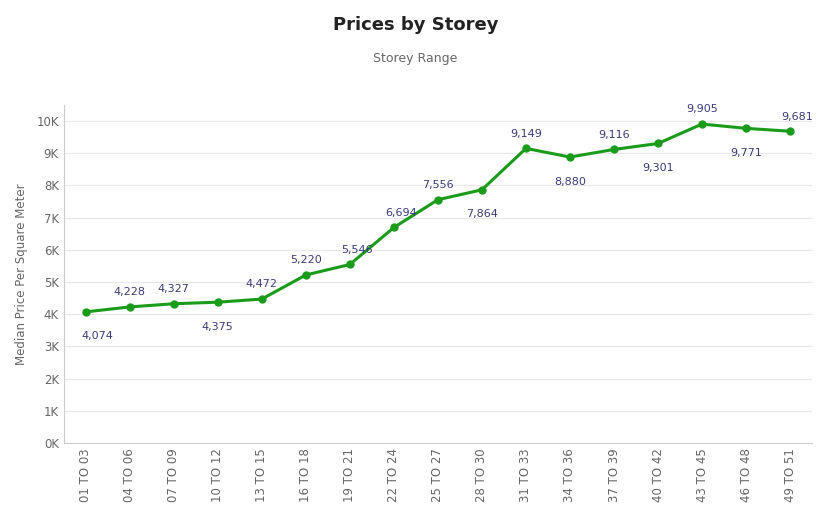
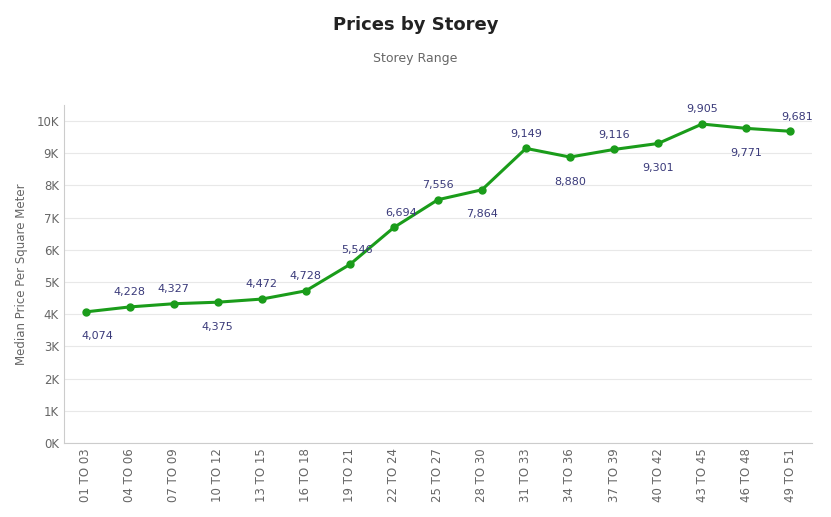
16 TO 18: 5,220 -> 4,728
